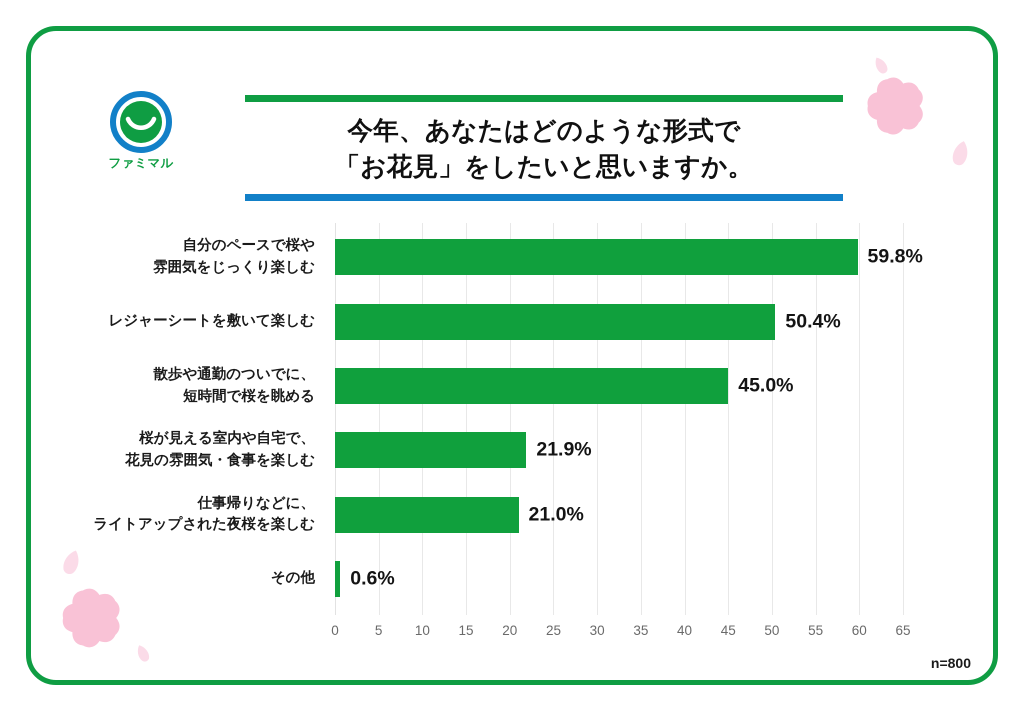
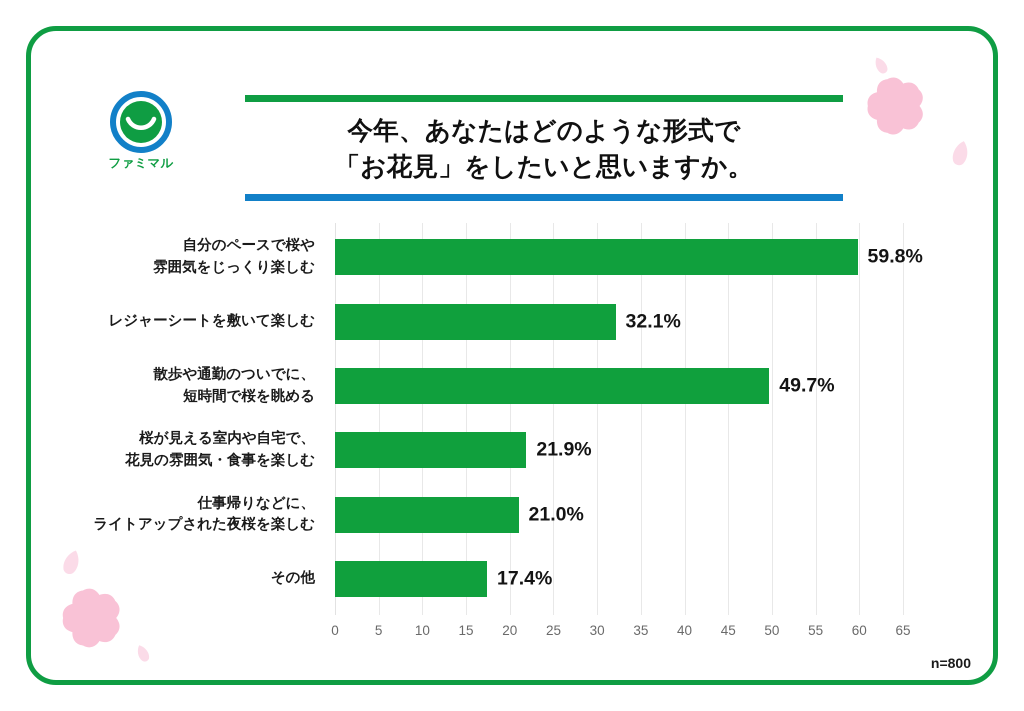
レジャーシートを敷いて楽しむ: 50.4% -> 32.1%
散歩や通勤のついでに、 短時間で桜を眺める: 45.0% -> 49.7%
その他: 0.6% -> 17.4%
